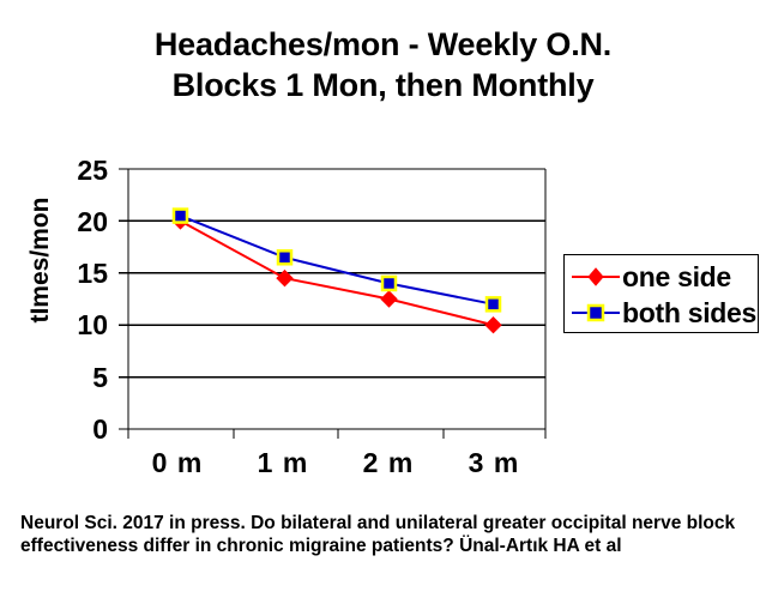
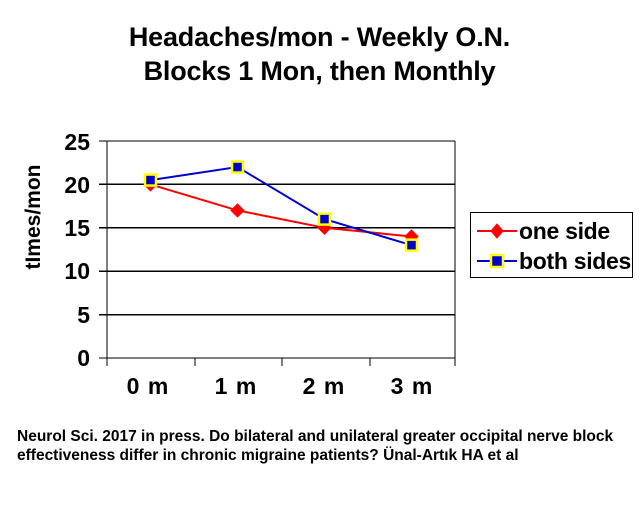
one side/1 m: 14 -> 17
both sides/1 m: 16 -> 22
one side/2 m: 12 -> 15
both sides/2 m: 14 -> 16
one side/3 m: 10 -> 14
both sides/3 m: 12 -> 13
